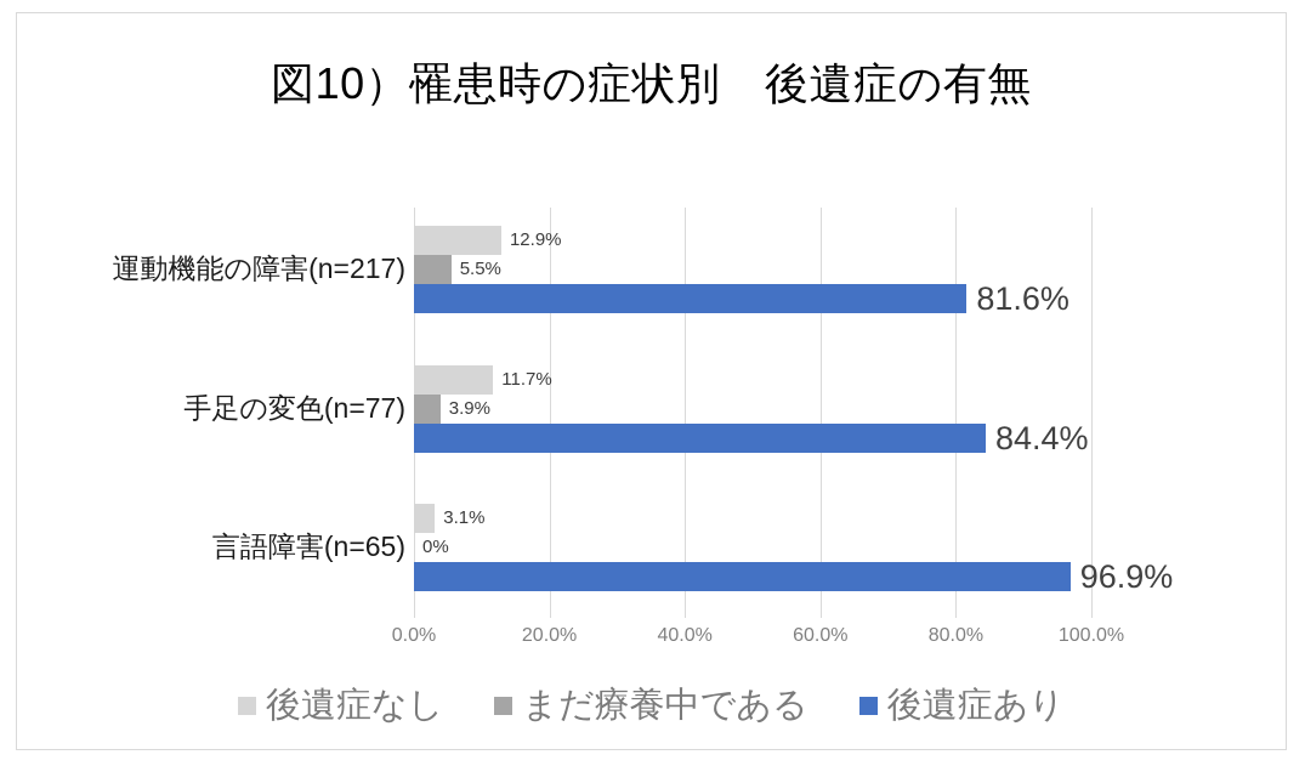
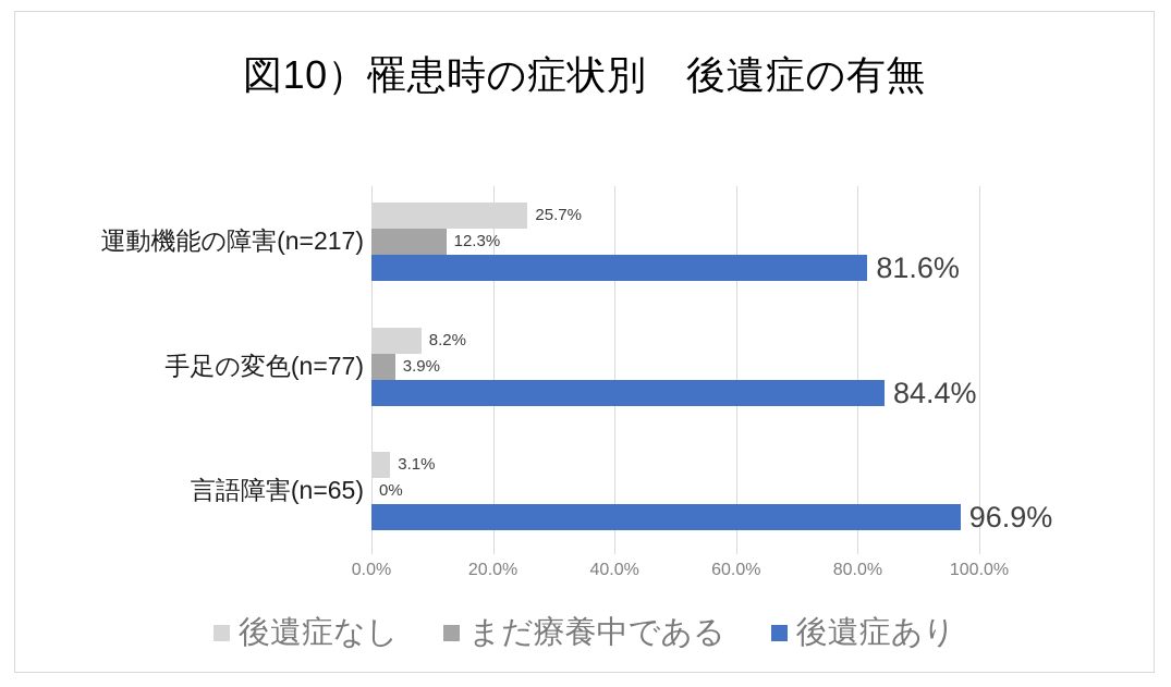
後遺症なし/運動機能の障害(n=217): 12.9% -> 25.7%
まだ療養中である/運動機能の障害(n=217): 5.5% -> 12.3%
後遺症なし/手足の変色(n=77): 11.7% -> 8.2%
